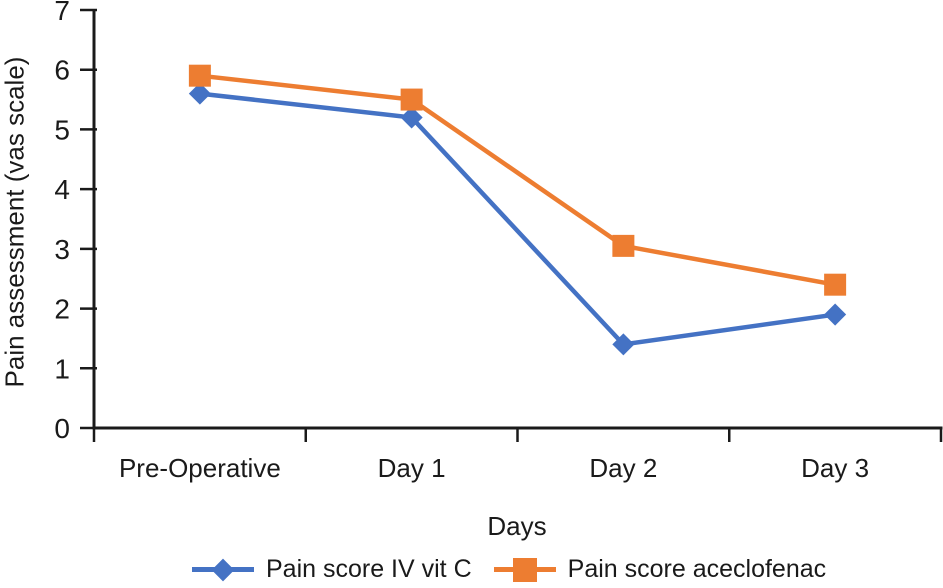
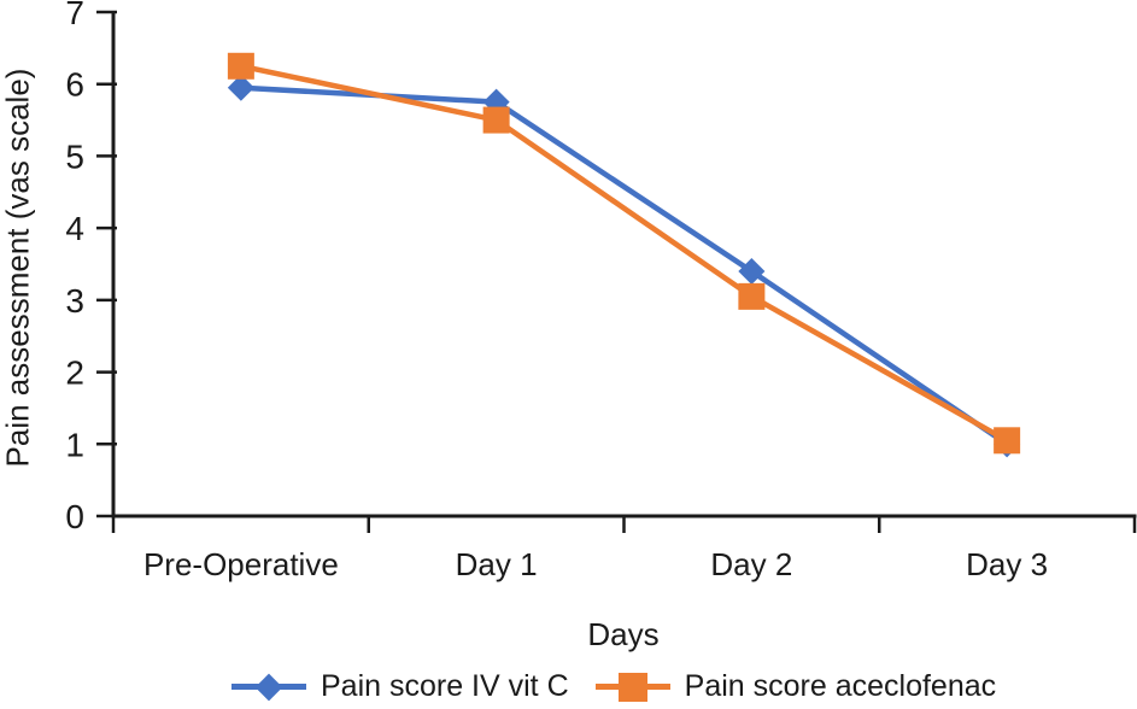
Pain score IV vit C/Pre-Operative: 5.6 -> 6.0
Pain score aceclofenac/Pre-Operative: 5.9 -> 6.2
Pain score IV vit C/Day 1: 5.2 -> 5.8
Pain score IV vit C/Day 2: 1.4 -> 3.4
Pain score IV vit C/Day 3: 1.9 -> 1.0
Pain score aceclofenac/Day 3: 2.4 -> 1.1
